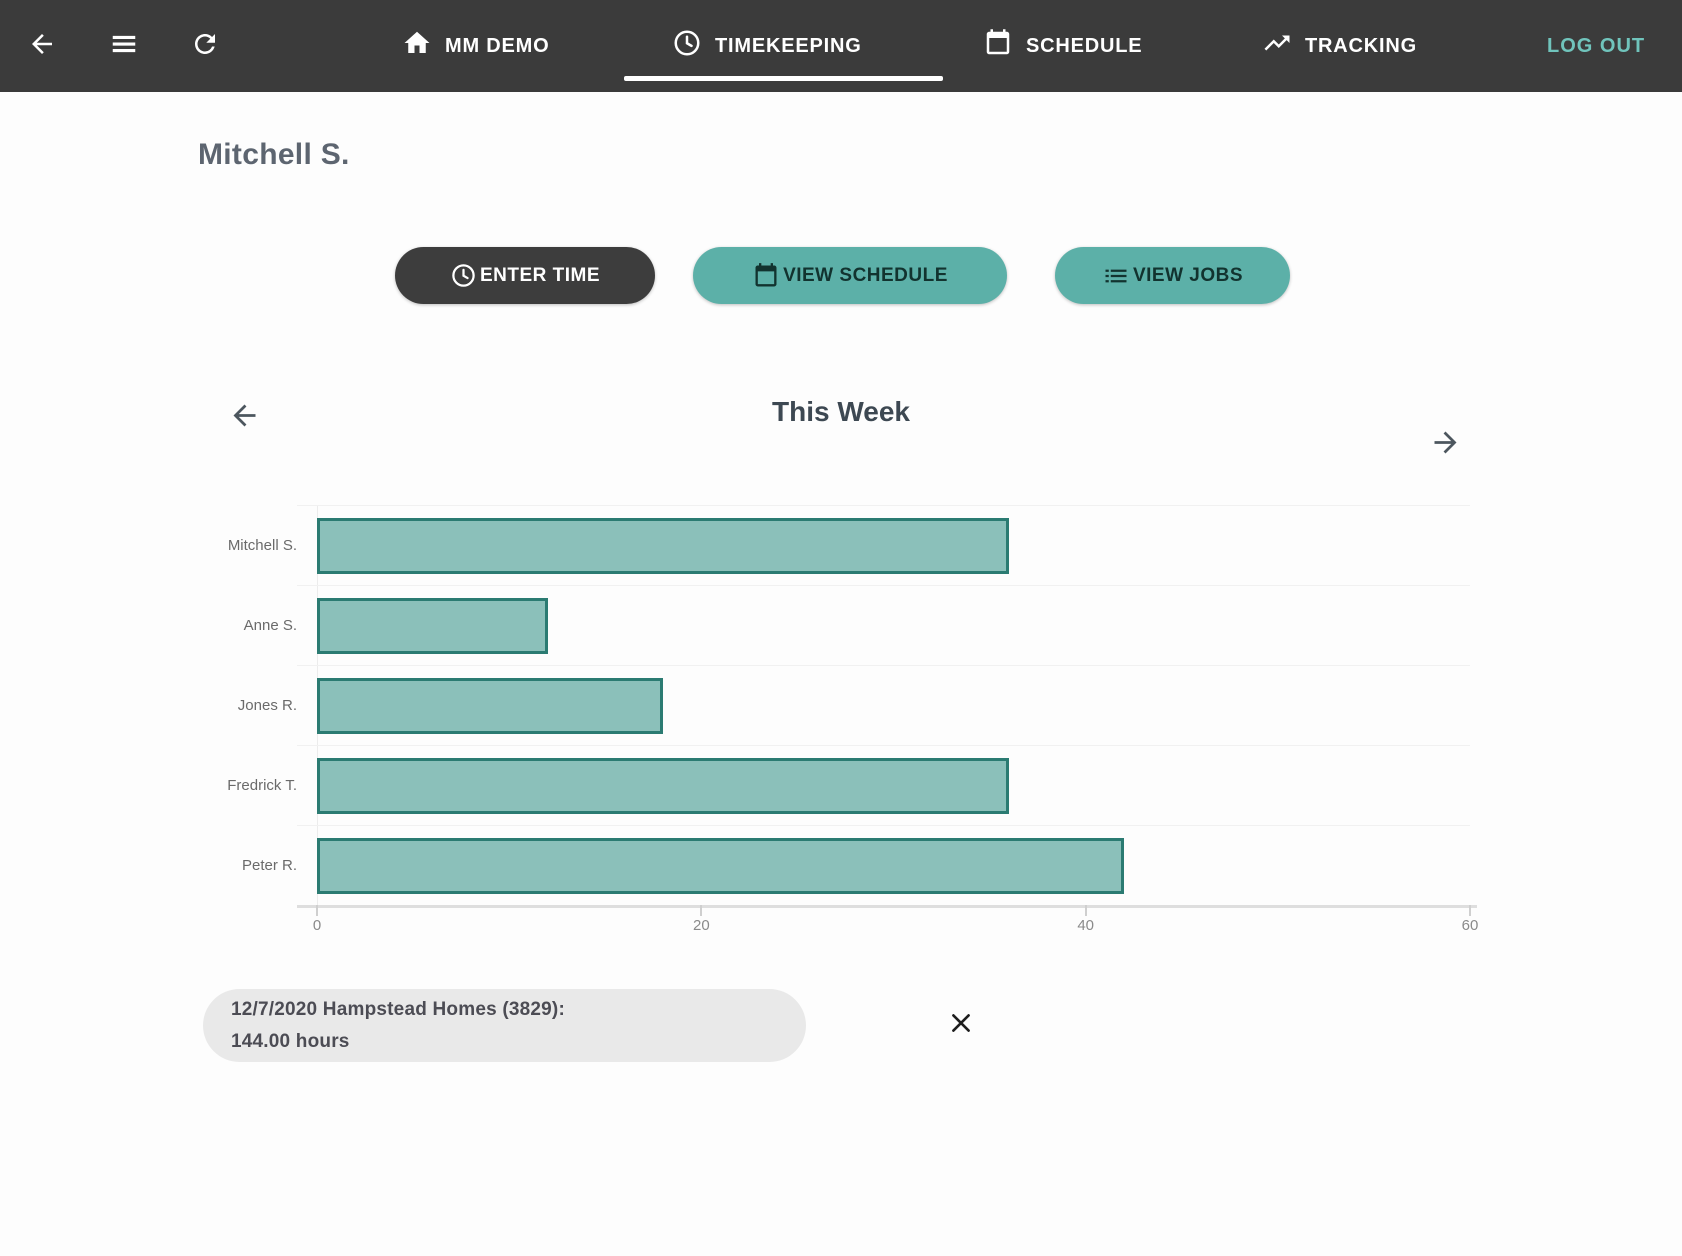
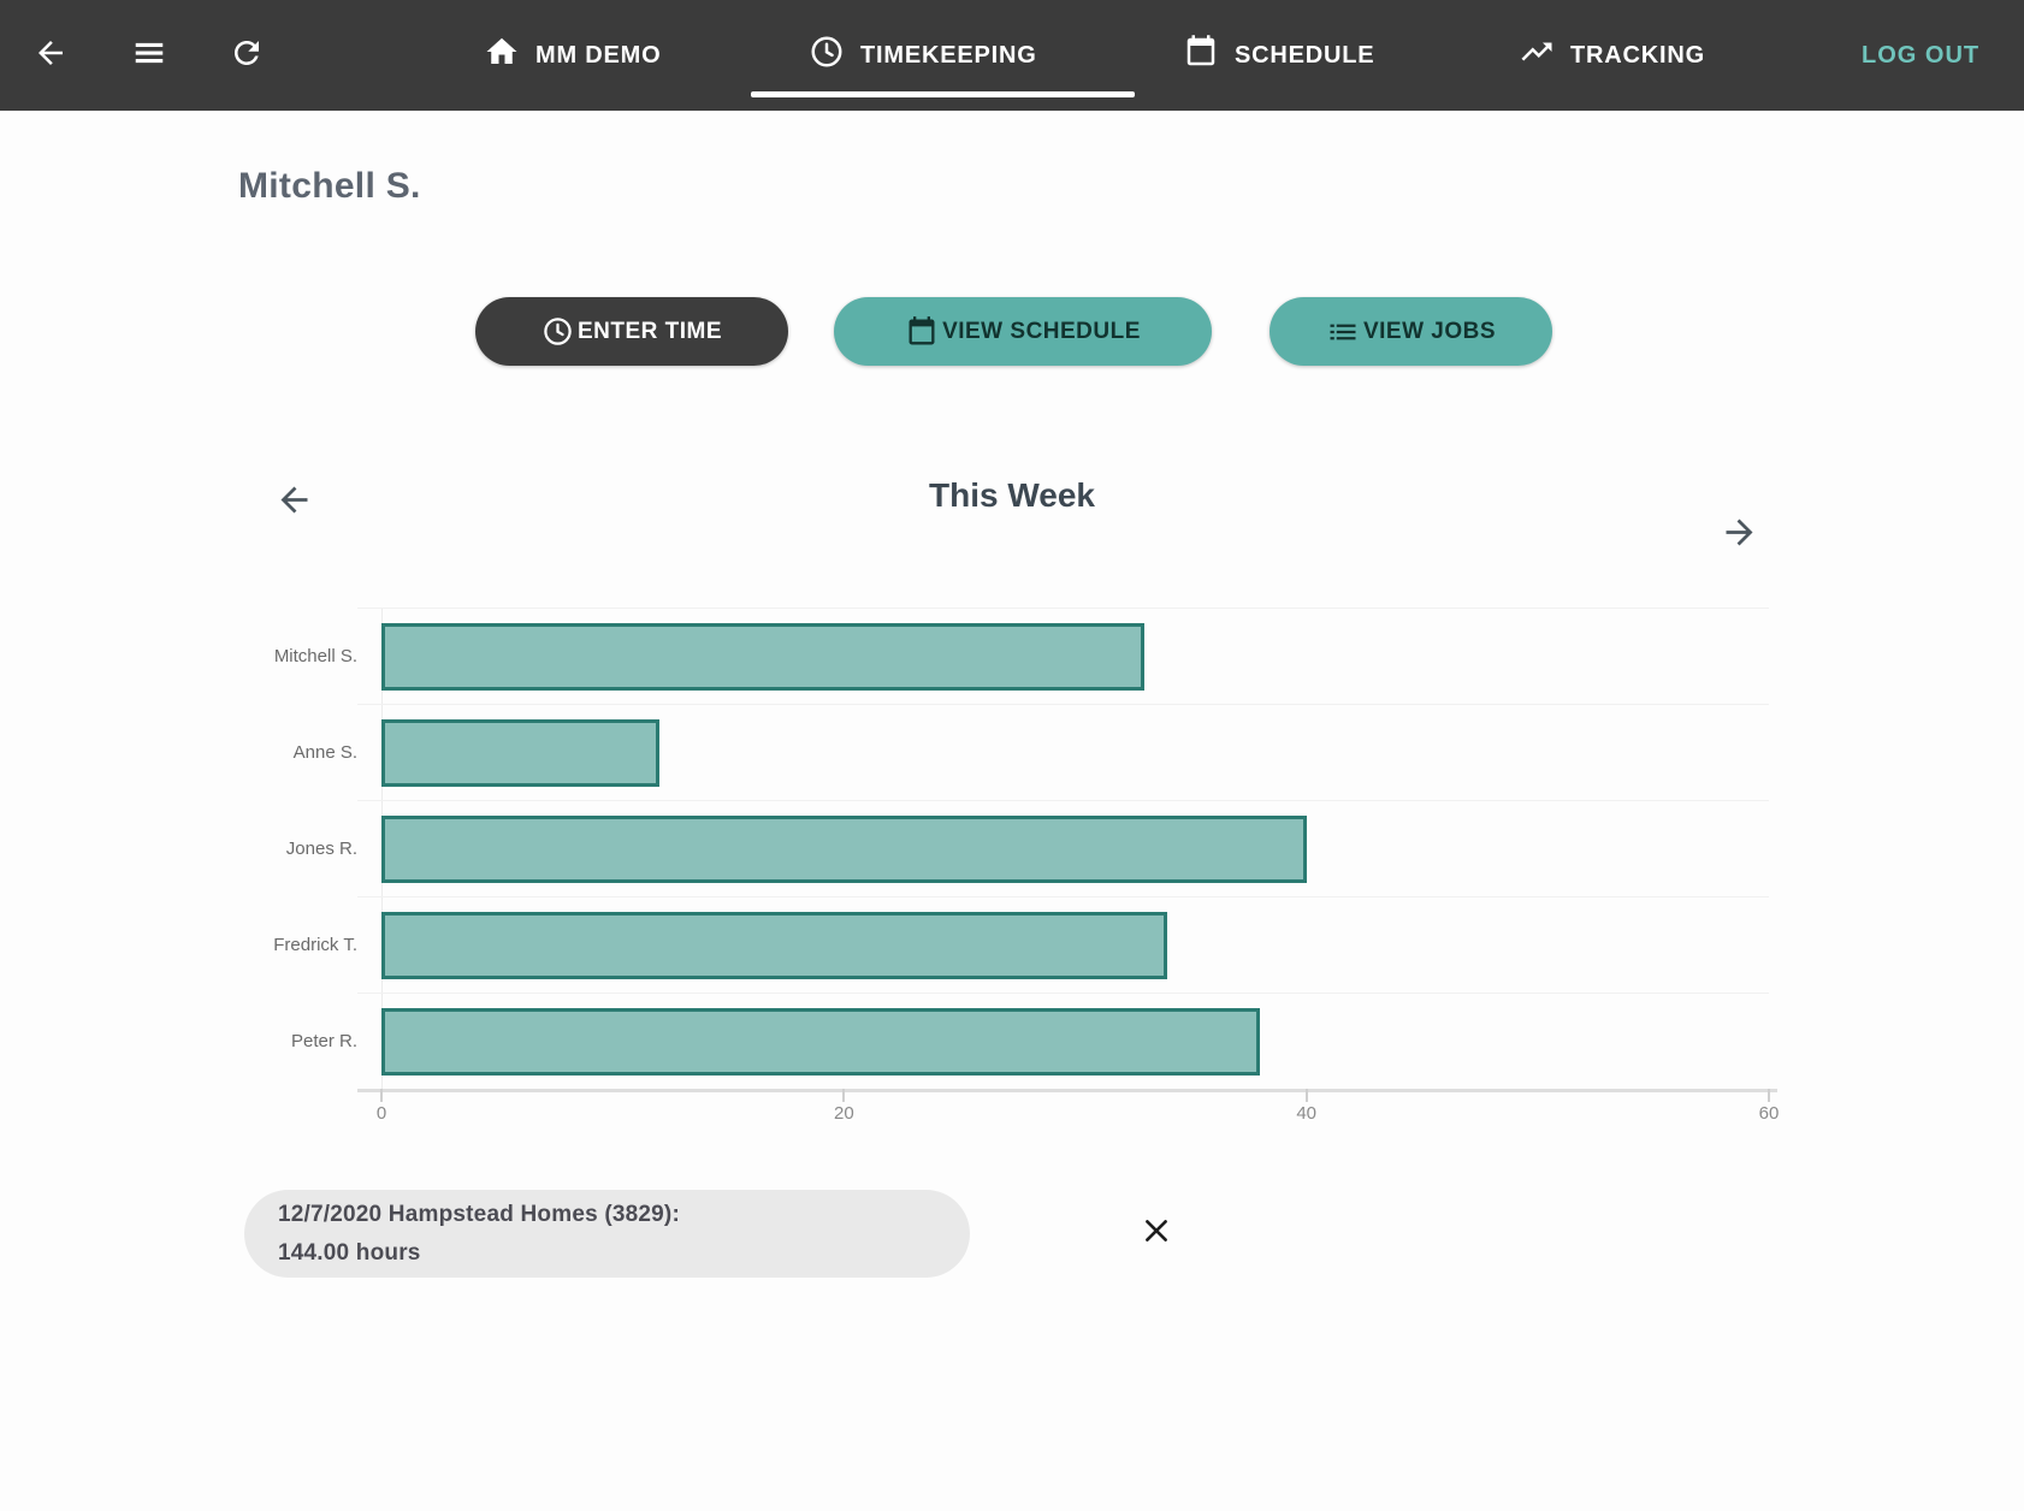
Mitchell S.: 36 -> 33
Jones R.: 18 -> 40
Fredrick T.: 36 -> 34
Peter R.: 42 -> 38
